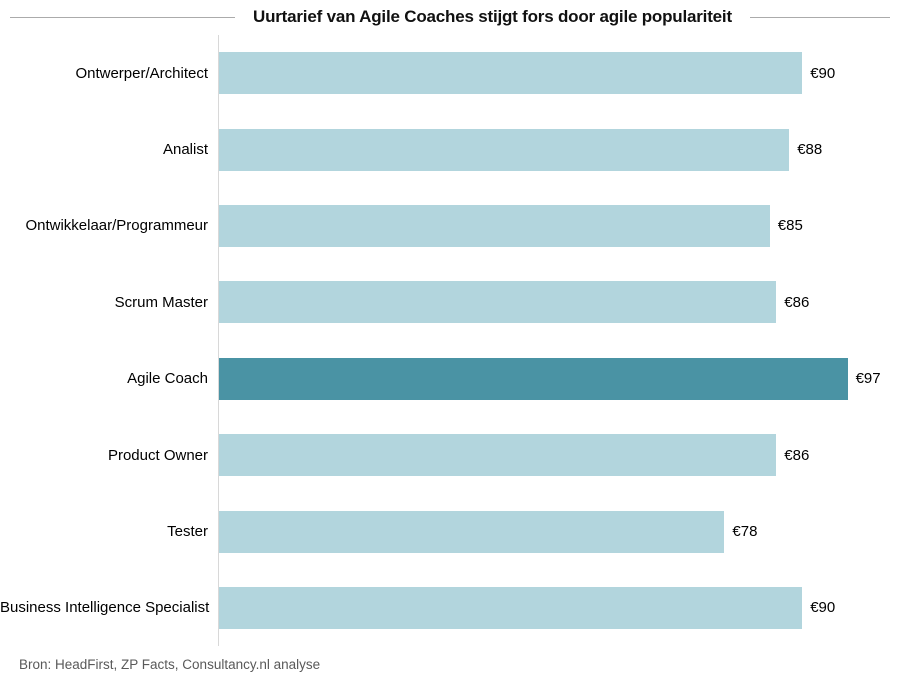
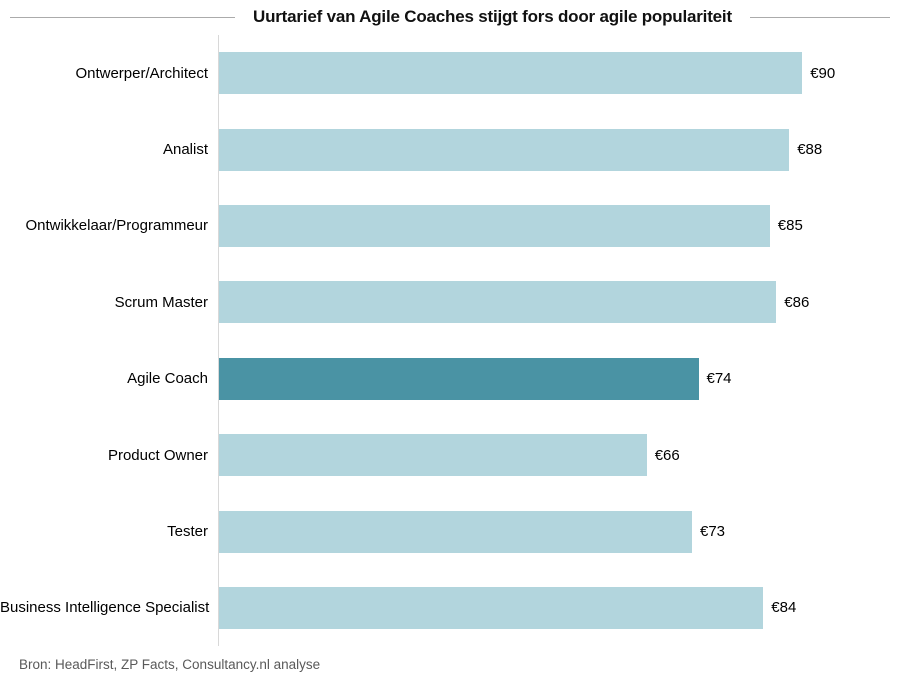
Agile Coach: €97 -> €74
Product Owner: €86 -> €66
Tester: €78 -> €73
Business Intelligence Specialist: €90 -> €84
